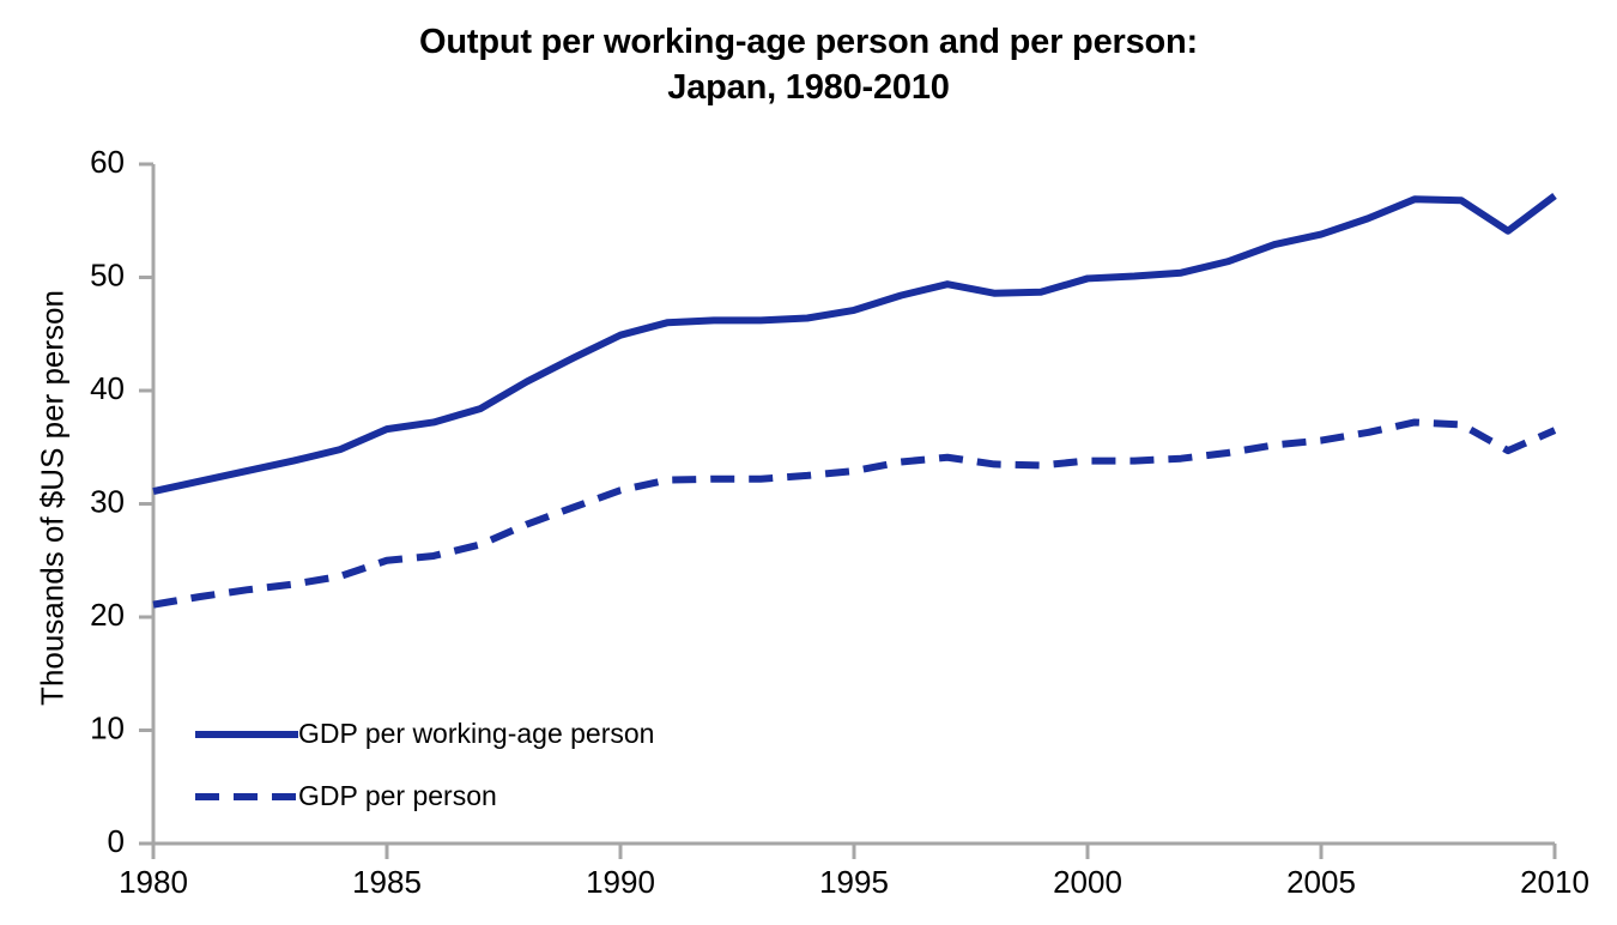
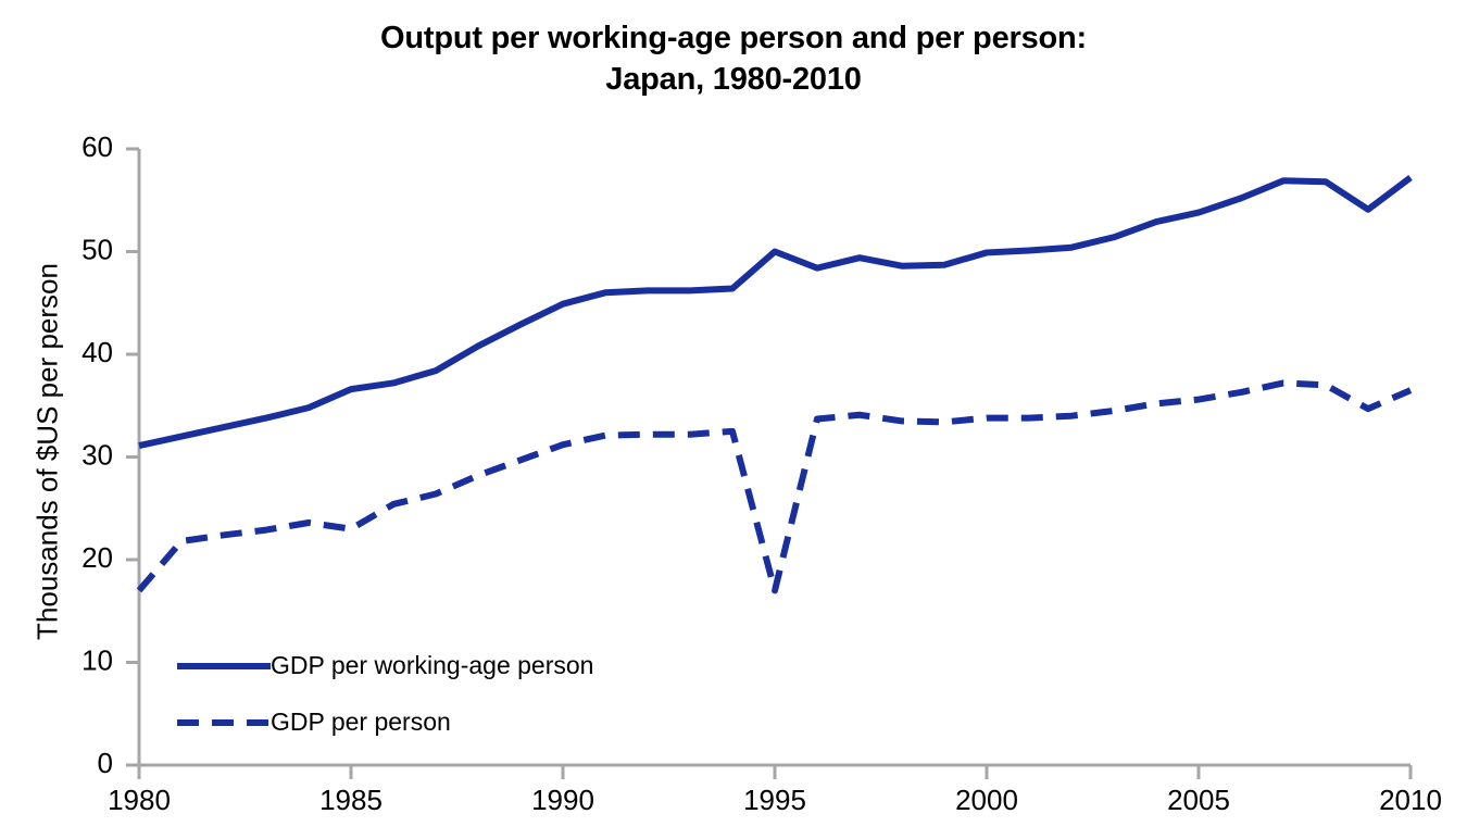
GDP per person/1980: 21 -> 17
GDP per person/1985: 25 -> 23
GDP per working-age person/1995: 47 -> 50
GDP per person/1995: 33 -> 17
